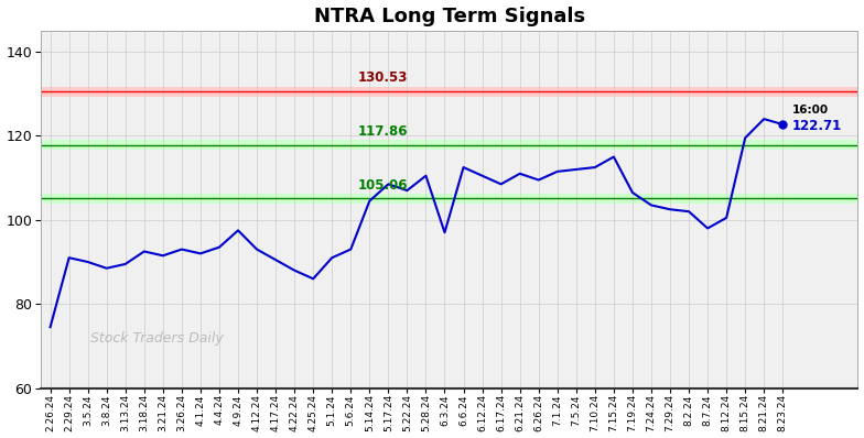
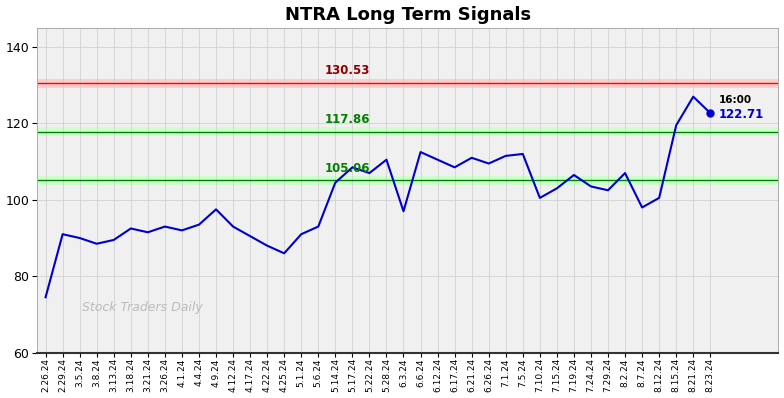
7.10.24: 112.5 -> 100.5
7.15.24: 115.0 -> 103.0
8.2.24: 102.0 -> 107.0
8.21.24: 124.0 -> 127.0
